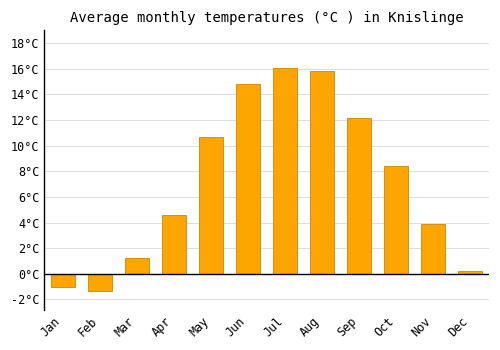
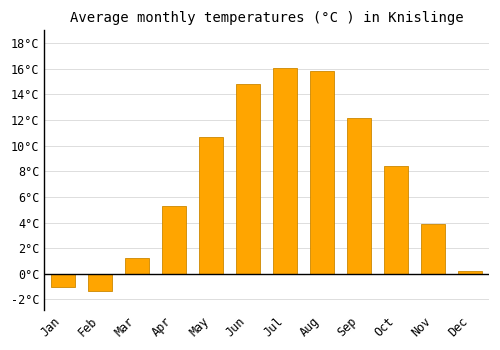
Apr: 4.6°C -> 5.3°C
